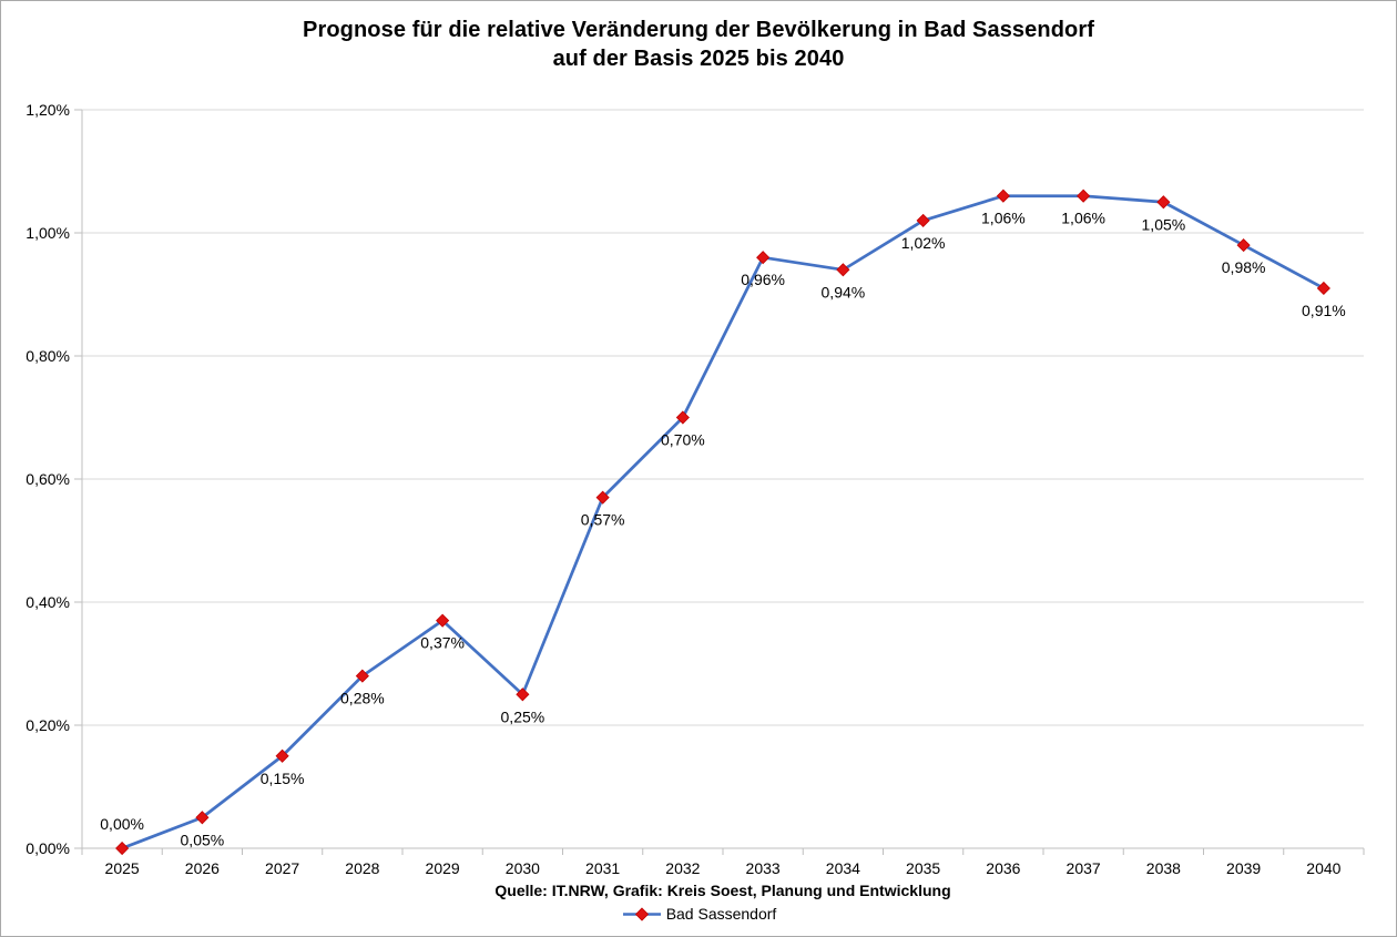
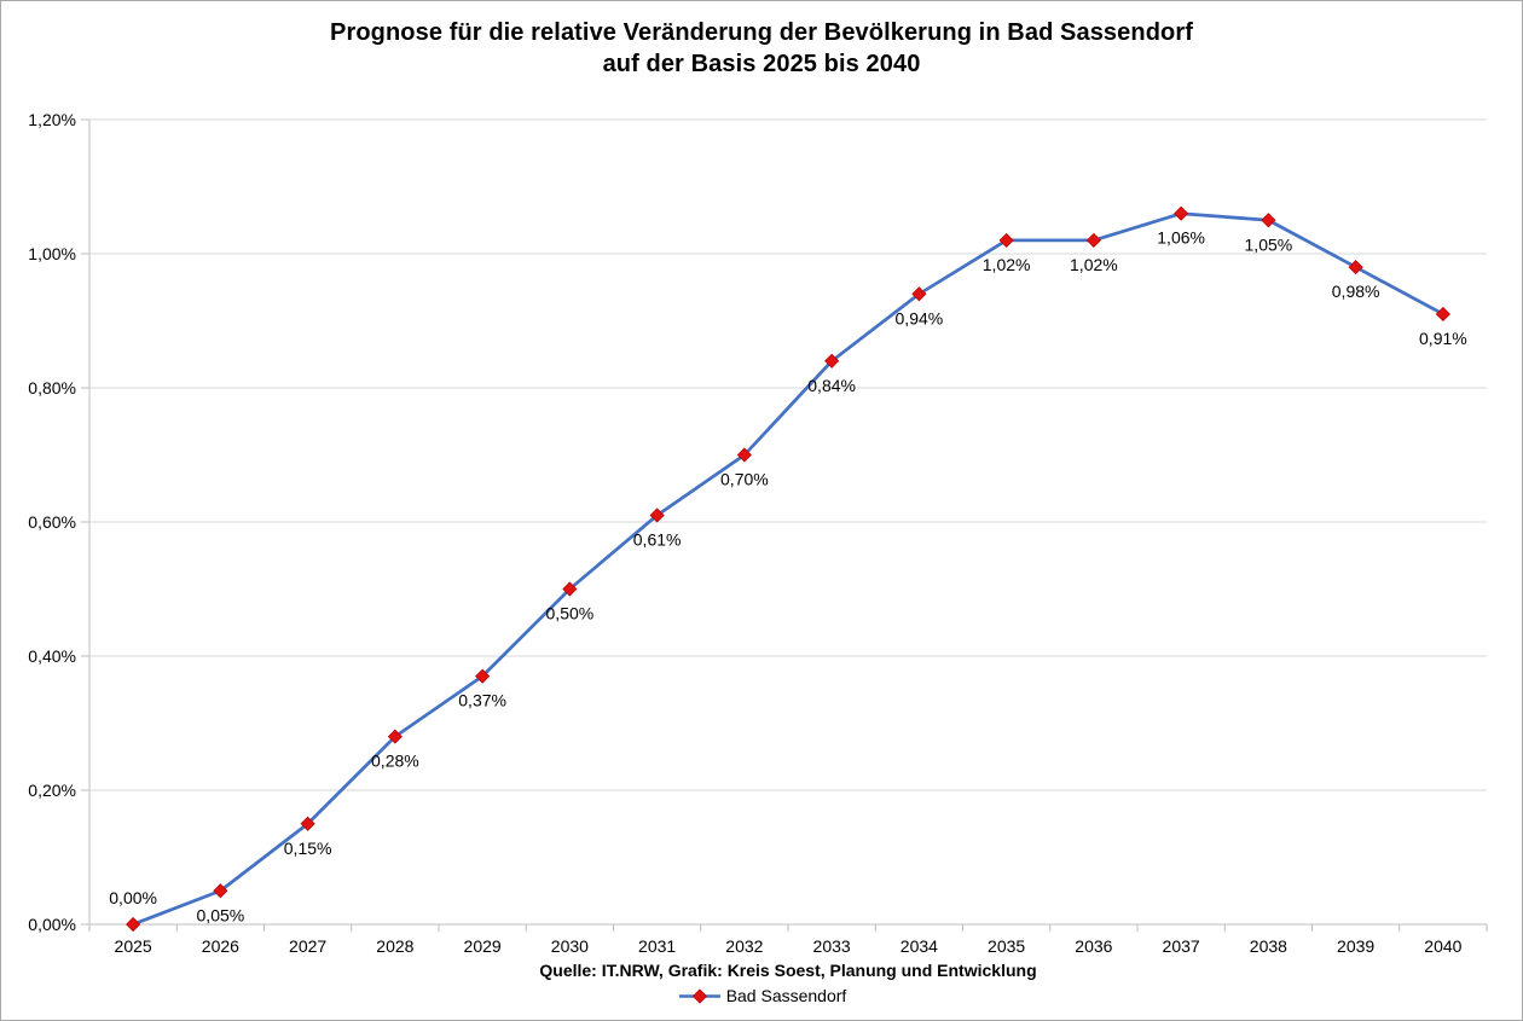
2030: 0,25% -> 0,50%
2031: 0,57% -> 0,61%
2033: 0,96% -> 0,84%
2036: 1,06% -> 1,02%
